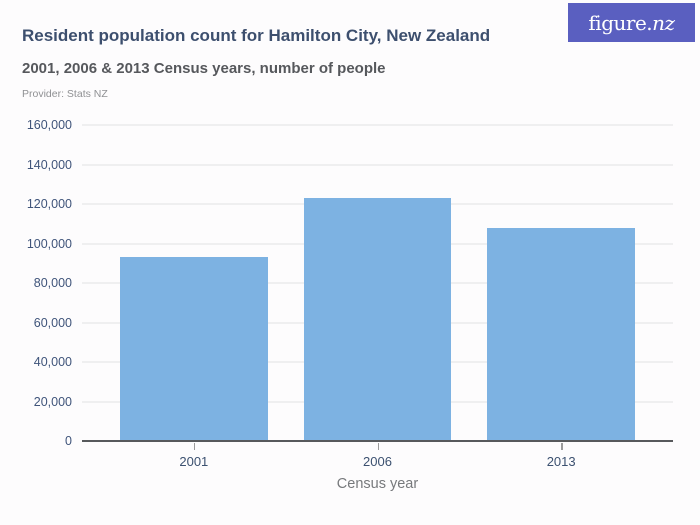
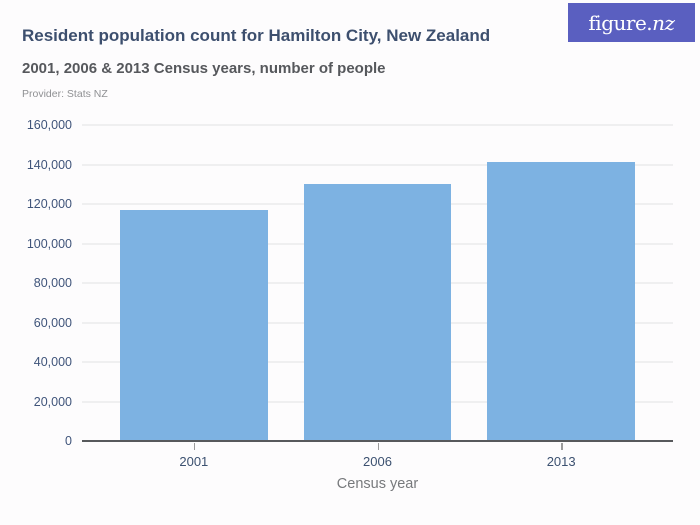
2001: 93000 -> 117000
2006: 123000 -> 130000
2013: 108000 -> 142000
